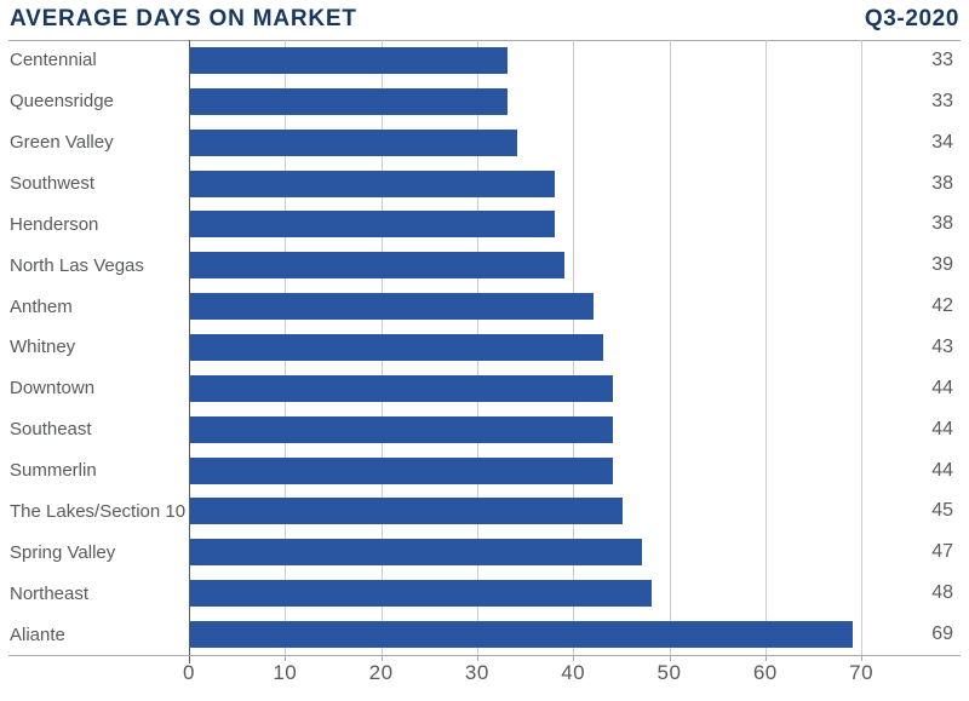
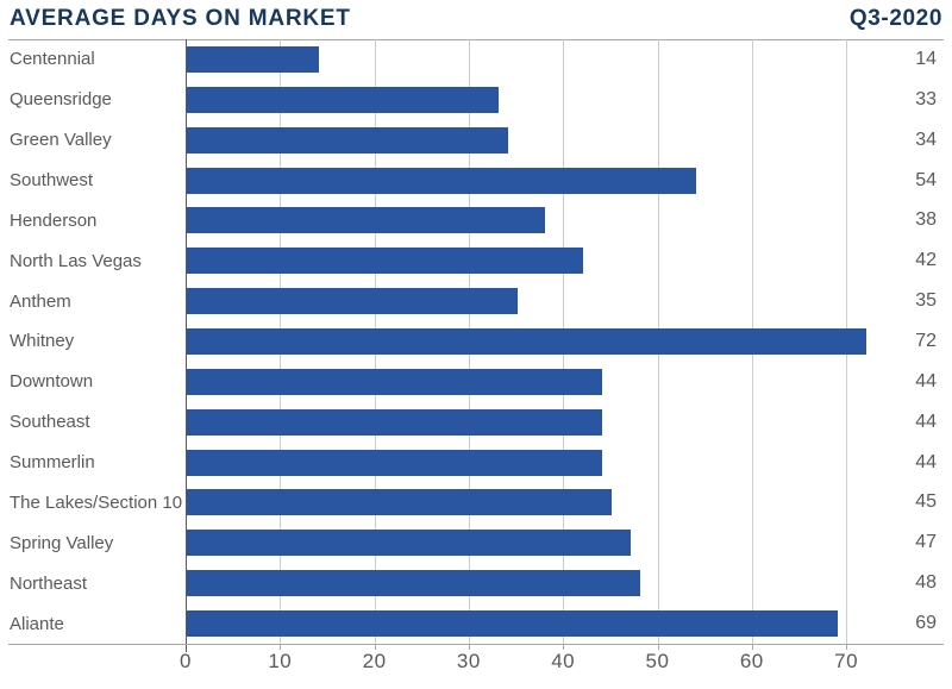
Centennial: 33 -> 14
Southwest: 38 -> 54
North Las Vegas: 39 -> 42
Anthem: 42 -> 35
Whitney: 43 -> 72
